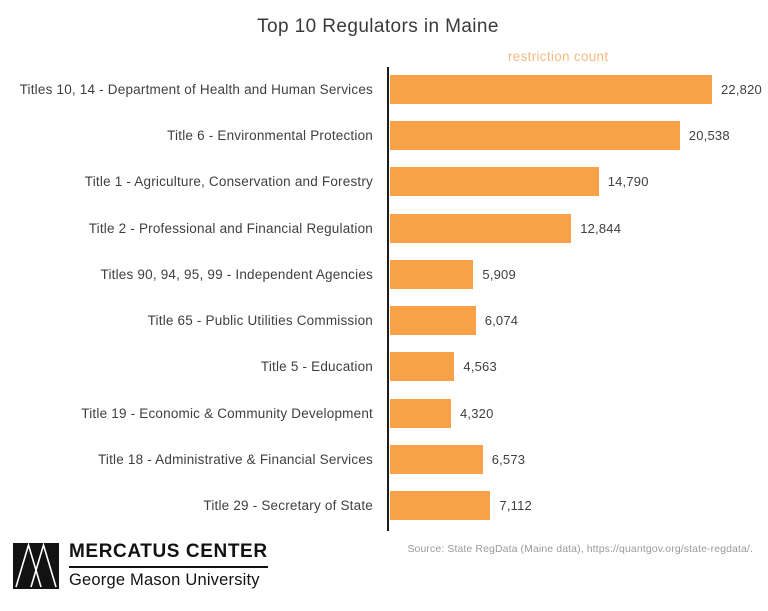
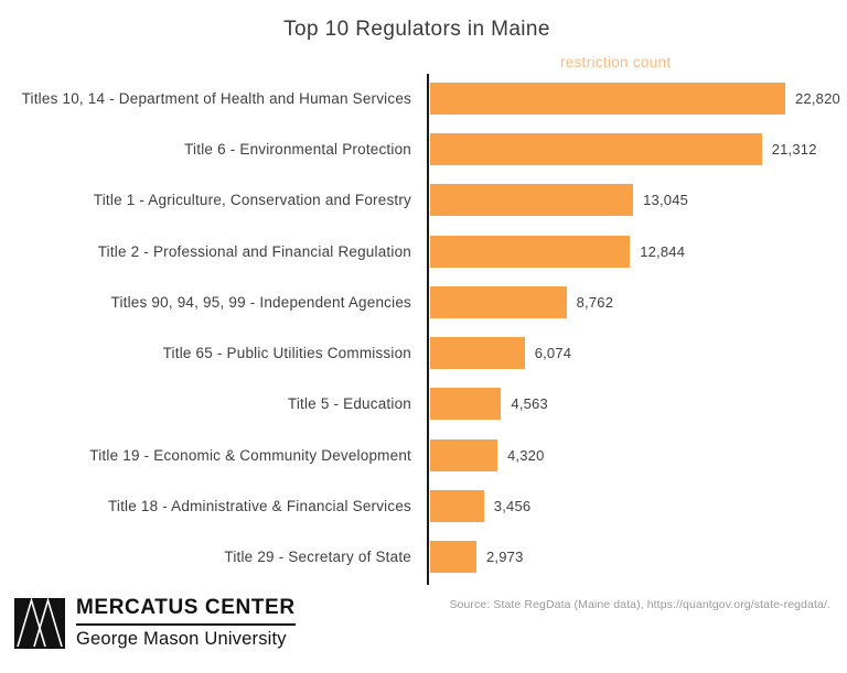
Title 6 - Environmental Protection: 20,538 -> 21,312
Title 1 - Agriculture, Conservation and Forestry: 14,790 -> 13,045
Titles 90, 94, 95, 99 - Independent Agencies: 5,909 -> 8,762
Title 18 - Administrative & Financial Services: 6,573 -> 3,456
Title 29 - Secretary of State: 7,112 -> 2,973
